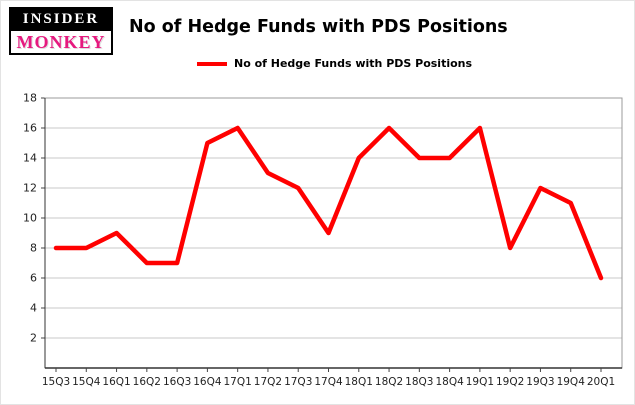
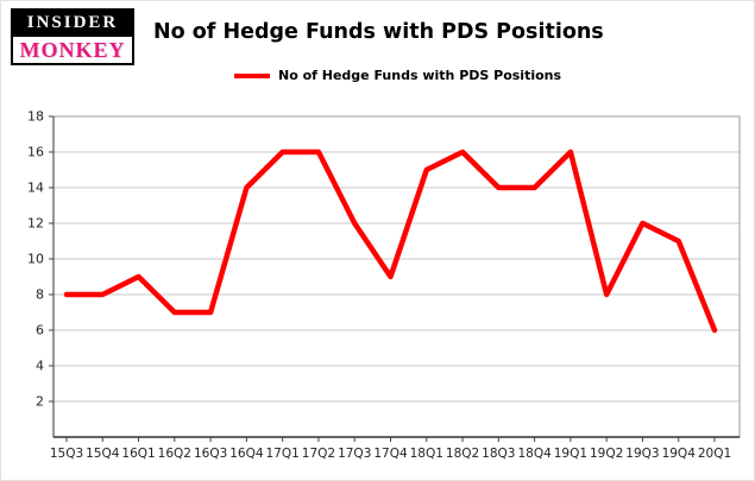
16Q4: 15 -> 14
17Q2: 13 -> 16
18Q1: 14 -> 15
